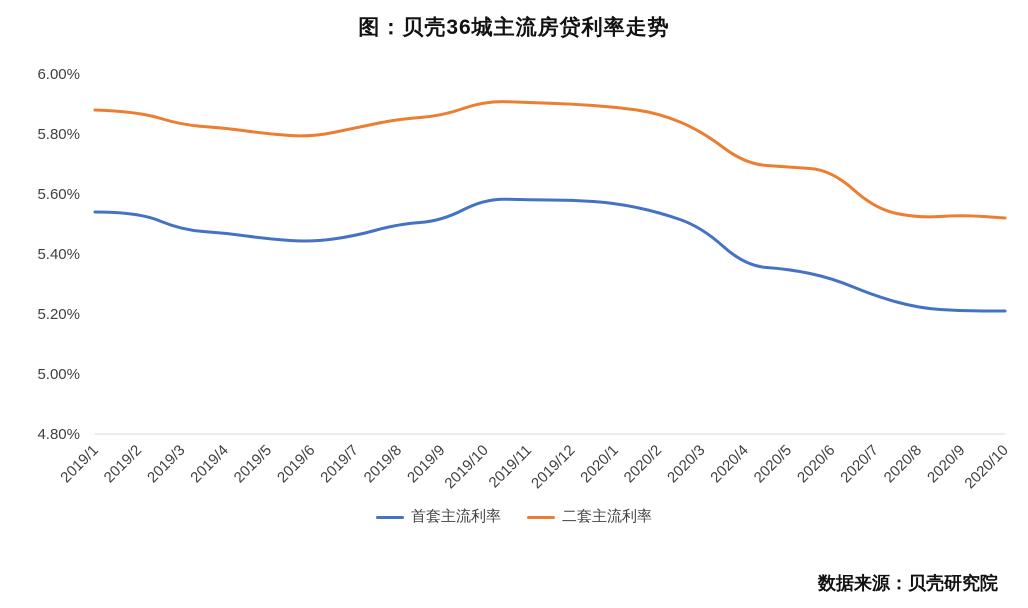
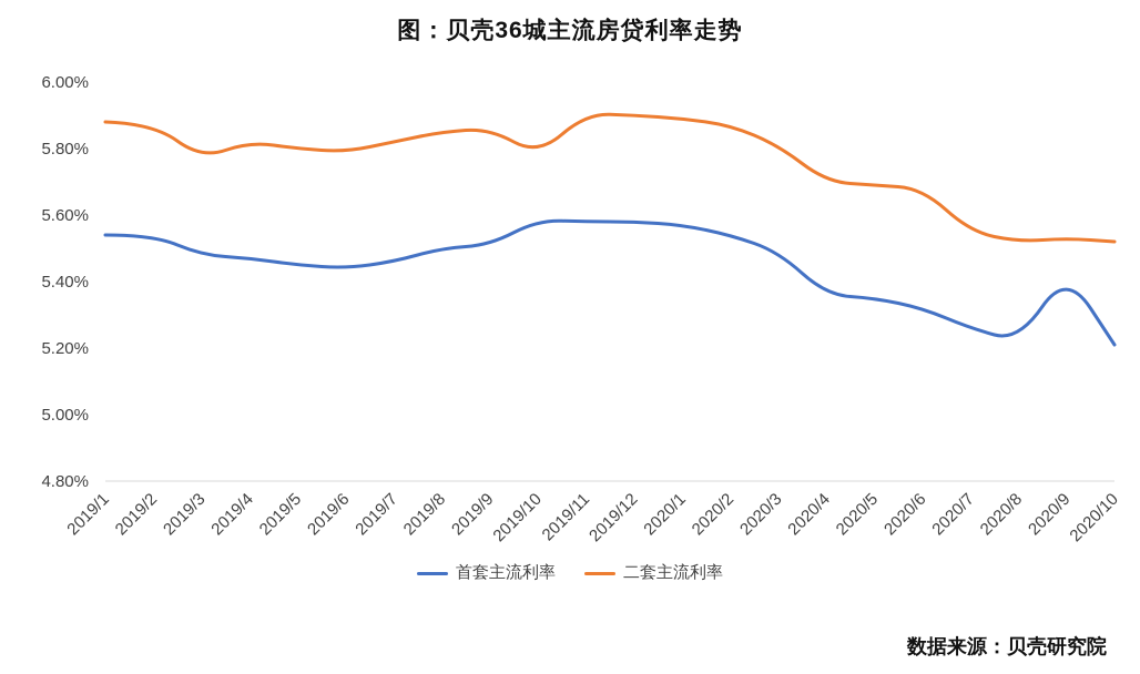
二套主流利率/2019/3: 5.83% -> 5.77%
二套主流利率/2019/10: 5.91% -> 5.78%
首套主流利率/2020/9: 5.21% -> 5.43%
